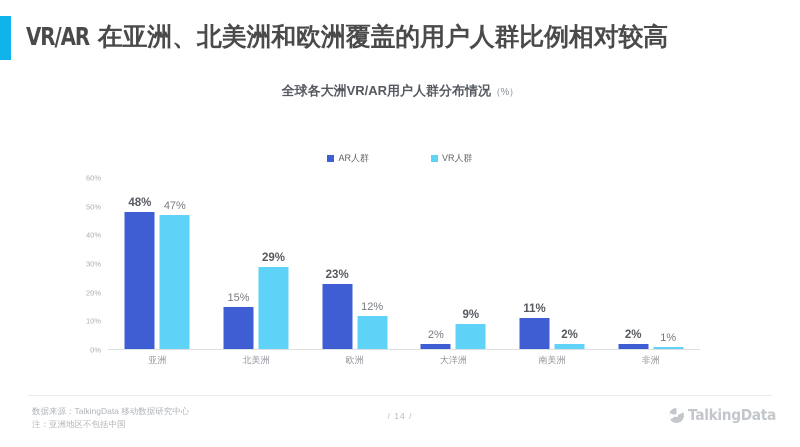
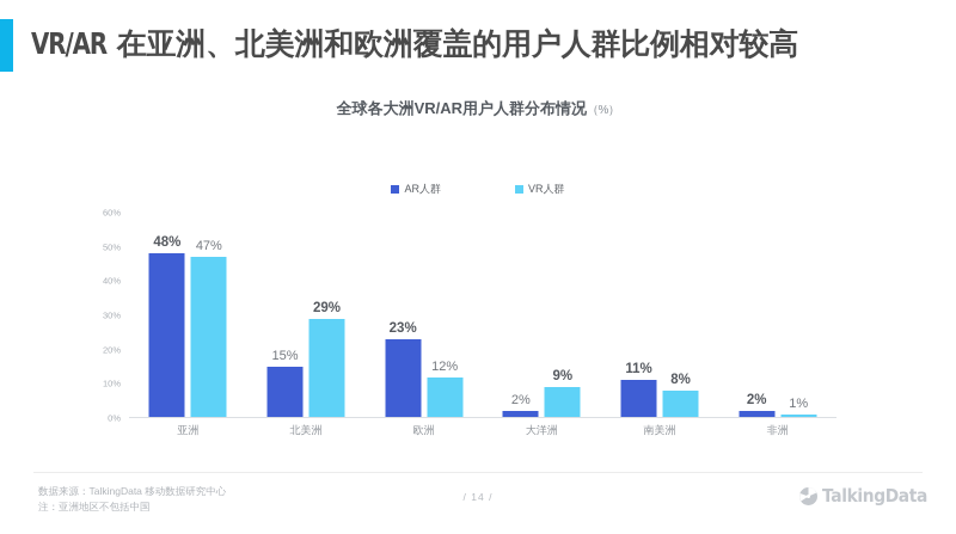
VR人群/南美洲: 2% -> 8%
